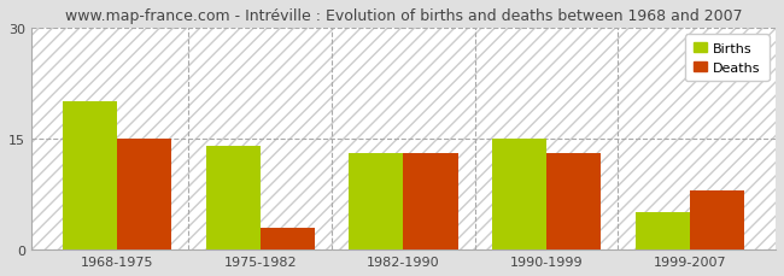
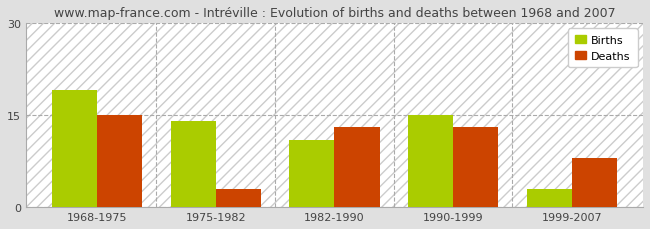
Births/1968-1975: 20 -> 19
Births/1982-1990: 13 -> 11
Births/1999-2007: 5 -> 3
